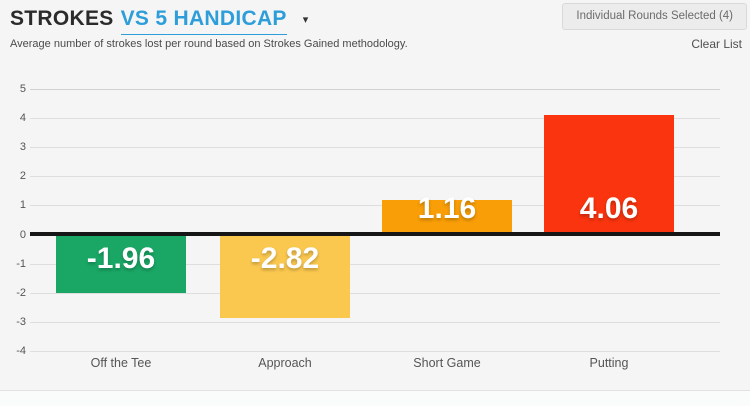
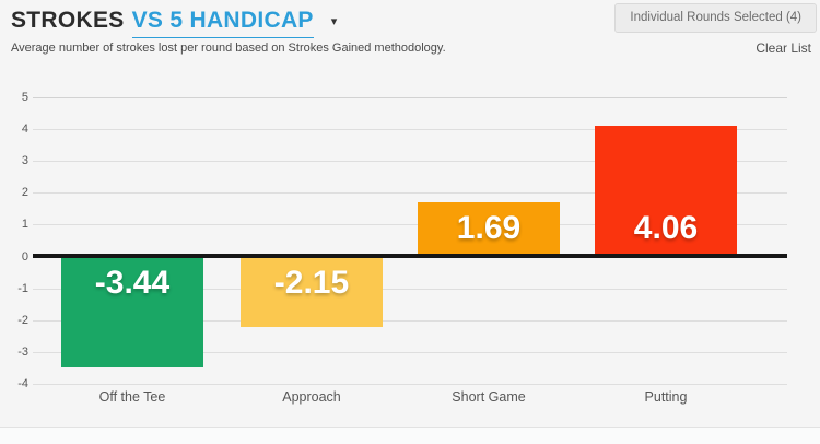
Off the Tee: -1.96 -> -3.44
Approach: -2.82 -> -2.15
Short Game: 1.16 -> 1.69
